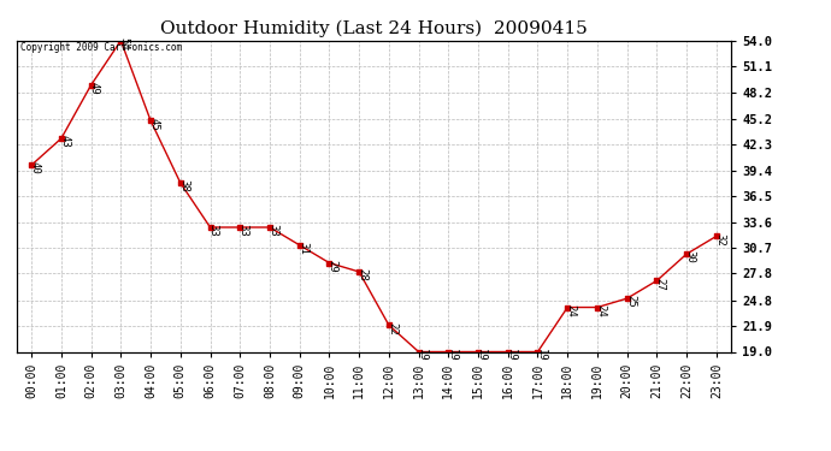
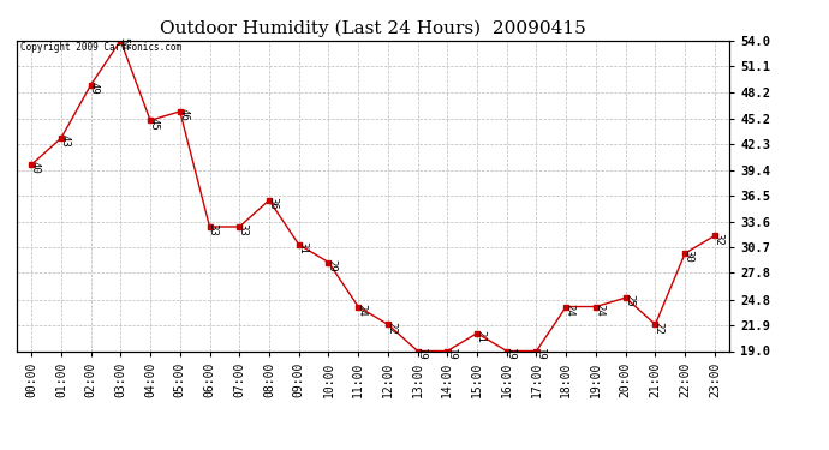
05:00: 38 -> 46
08:00: 33 -> 36
11:00: 28 -> 24
15:00: 19 -> 21
21:00: 27 -> 22
